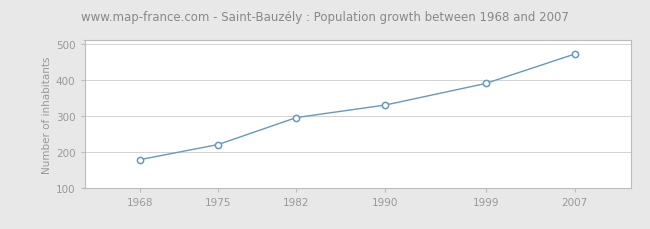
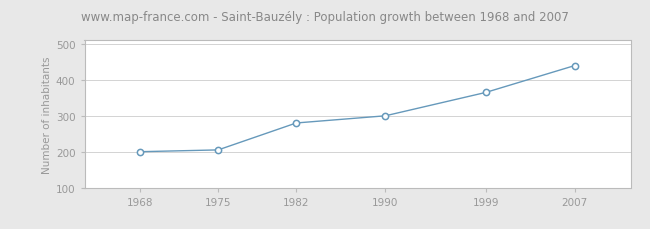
1968: 178 -> 200
1975: 220 -> 205
1982: 295 -> 280
1990: 330 -> 300
1999: 390 -> 365
2007: 472 -> 440
